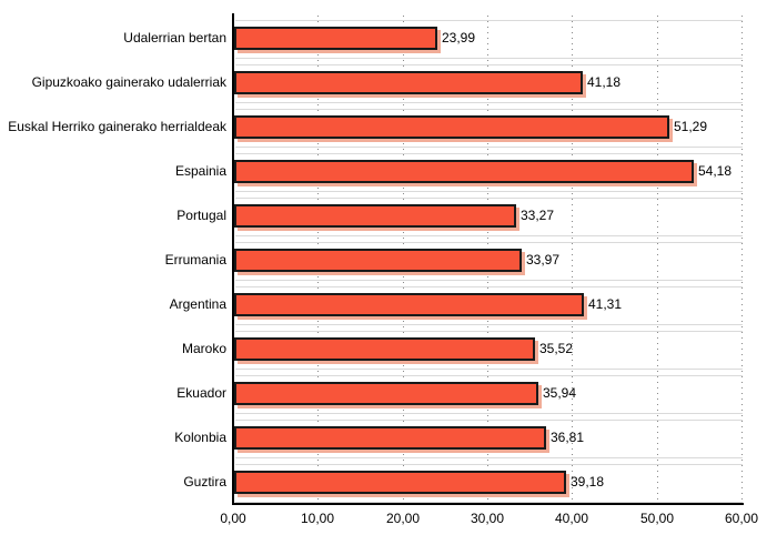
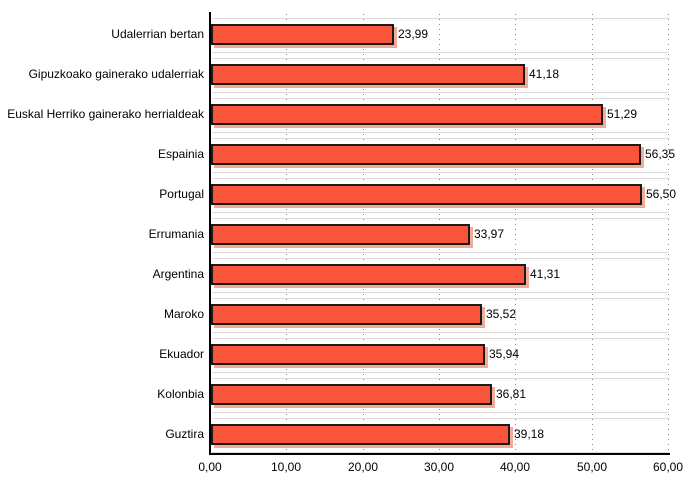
Espainia: 54,18 -> 56,35
Portugal: 33,27 -> 56,50
